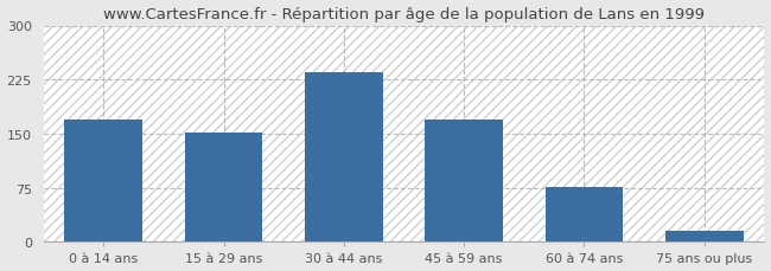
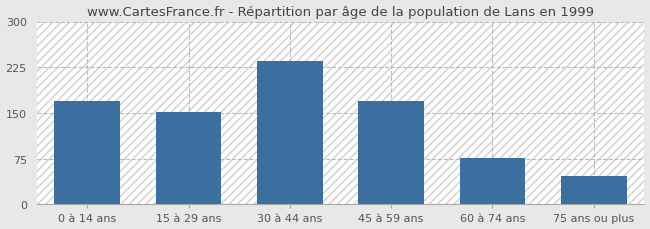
75 ans ou plus: 15 -> 46
